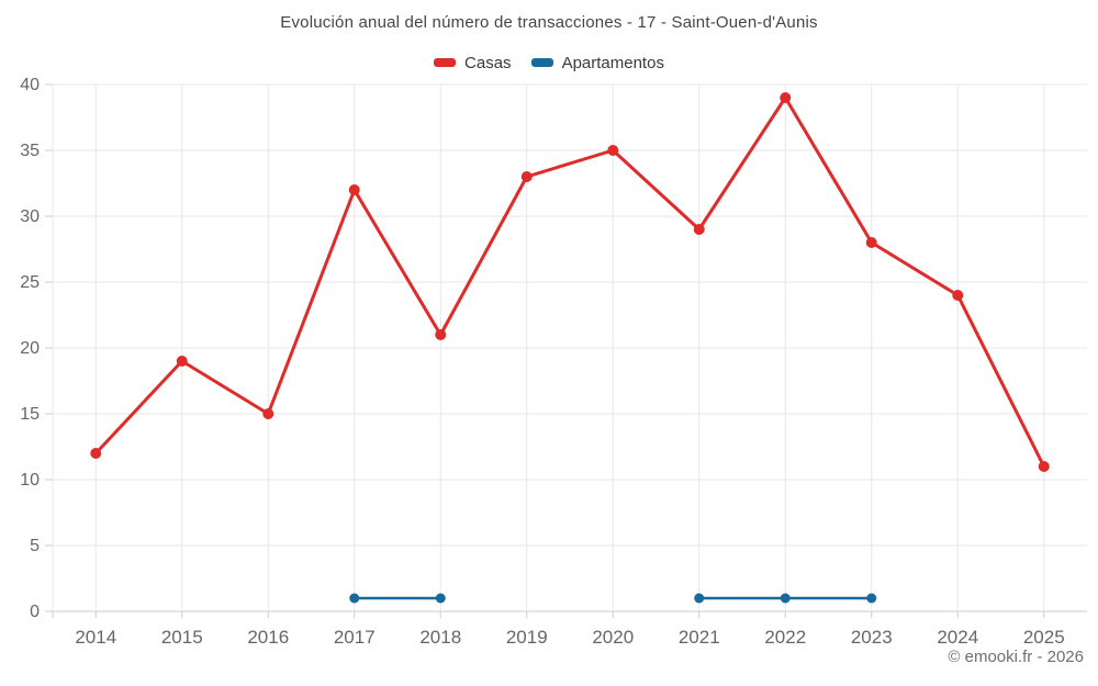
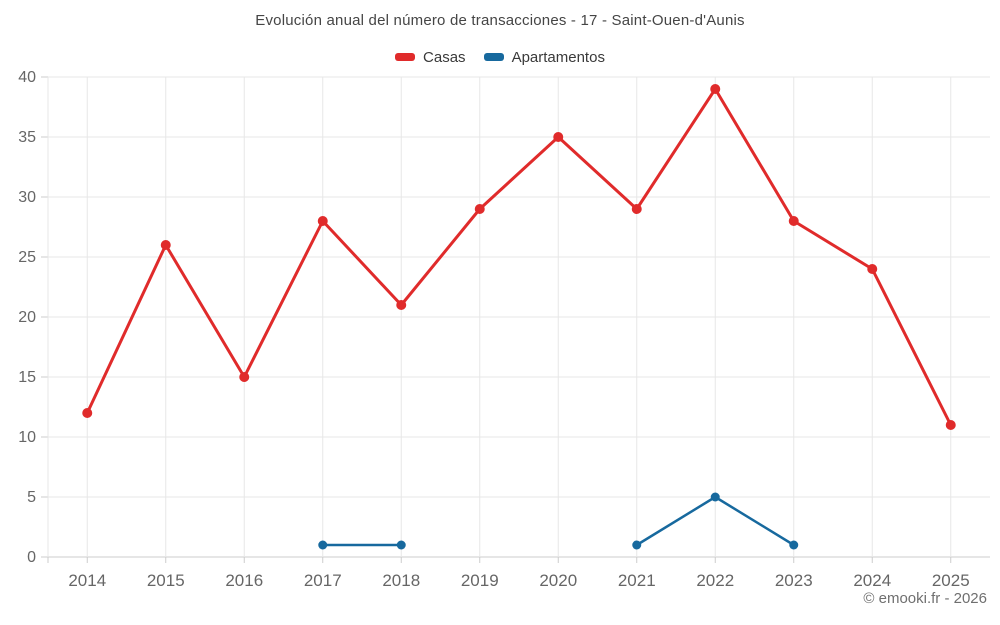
Casas/2015: 19 -> 26
Casas/2017: 32 -> 28
Casas/2019: 33 -> 29
Apartamentos/2022: 1 -> 5
